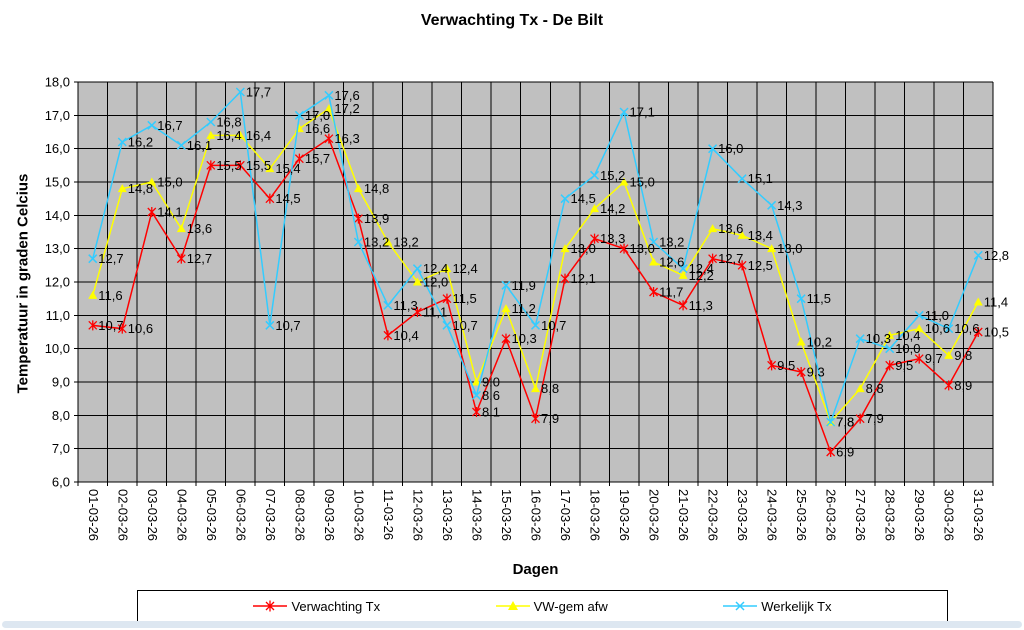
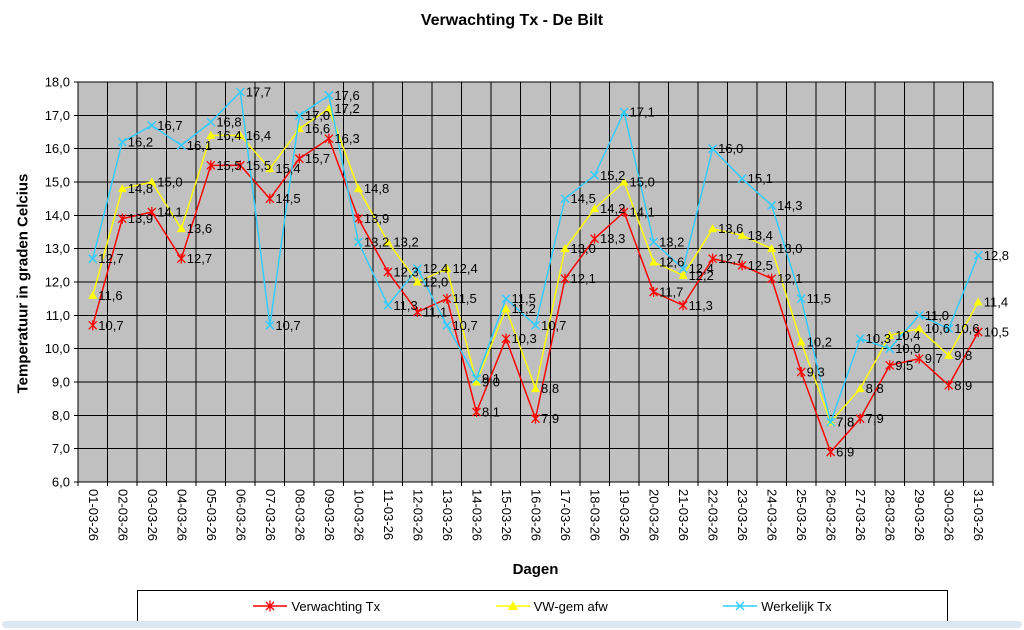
Verwachting Tx/02-03-26: 10,6 -> 13,9
Verwachting Tx/11-03-26: 10,4 -> 12,3
Werkelijk Tx/14-03-26: 8,6 -> 9,1
Werkelijk Tx/15-03-26: 11,9 -> 11,5
Verwachting Tx/19-03-26: 13,0 -> 14,1
Verwachting Tx/24-03-26: 9,5 -> 12,1
